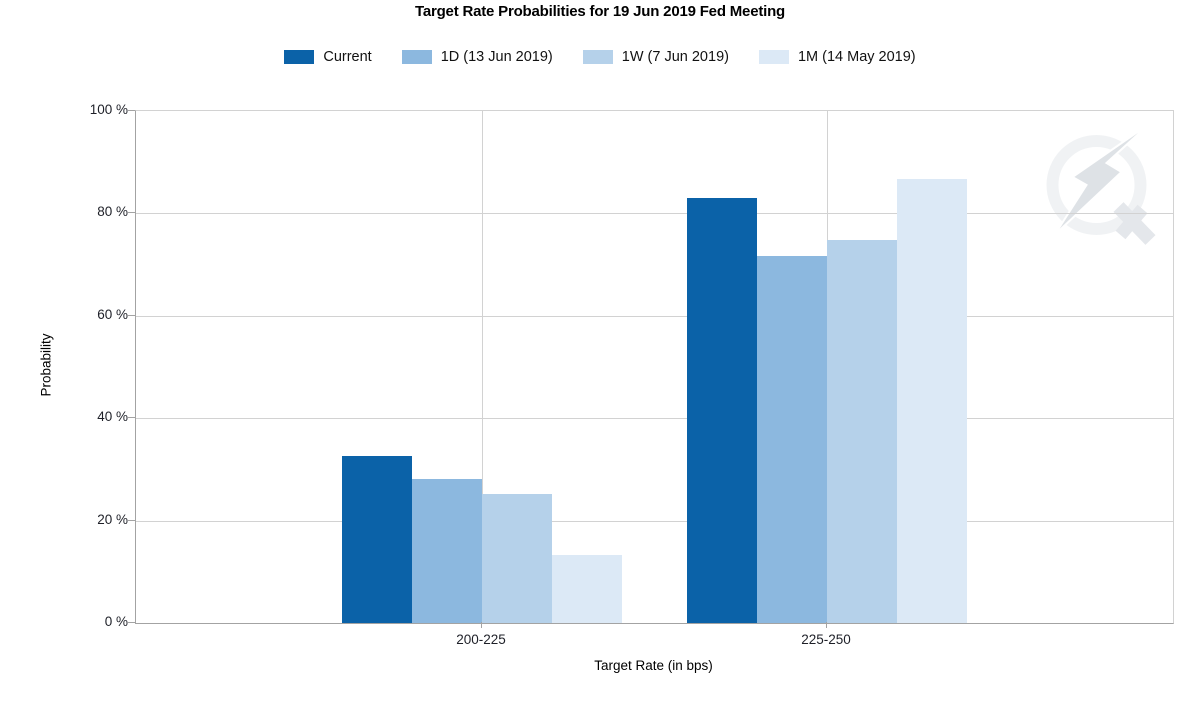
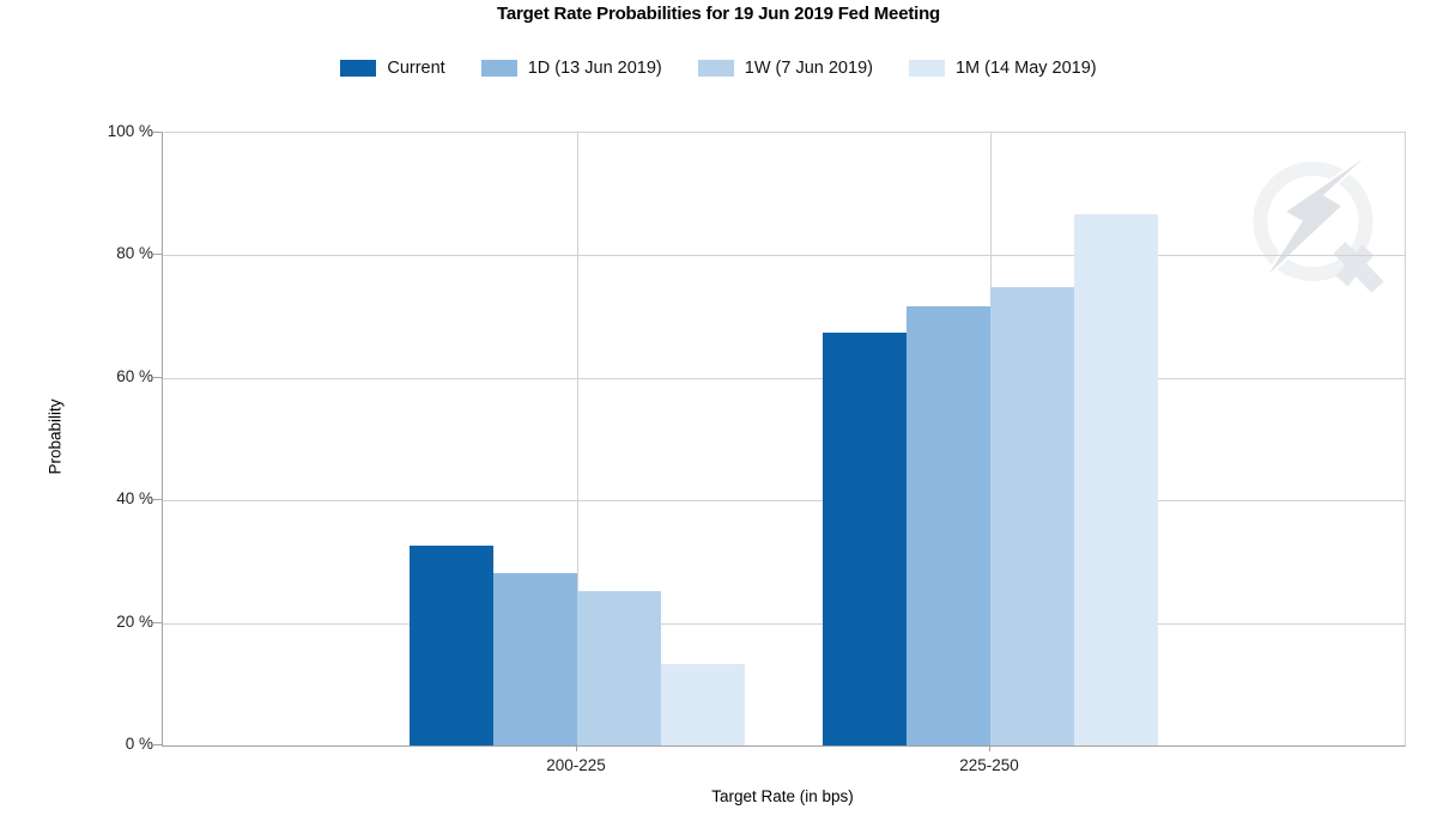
Current/225-250: 83% -> 67%
